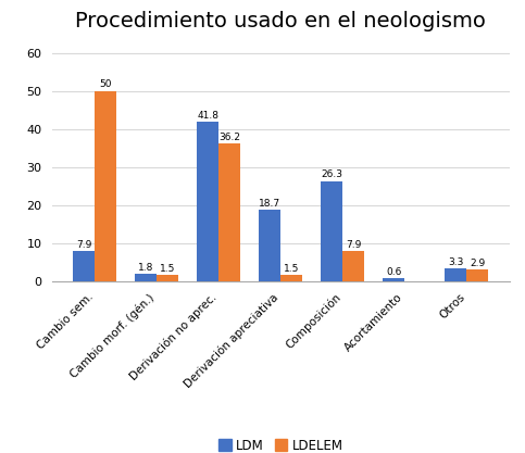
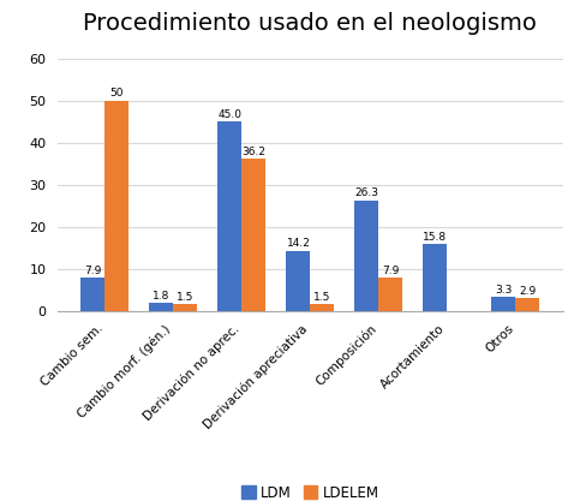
LDM/Derivación no aprec.: 41.8 -> 45.0
LDM/Derivación apreciativa: 18.7 -> 14.2
LDM/Acortamiento: 0.6 -> 15.8
